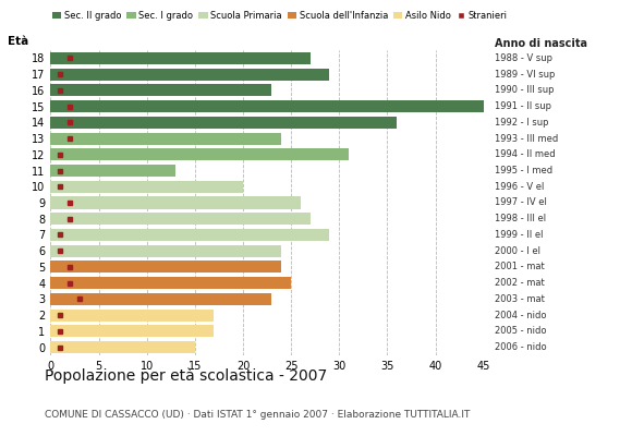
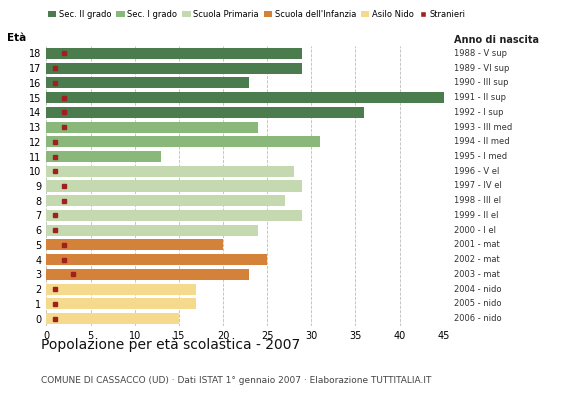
18: 27 -> 29
10: 20 -> 28
9: 26 -> 29
5: 24 -> 20
